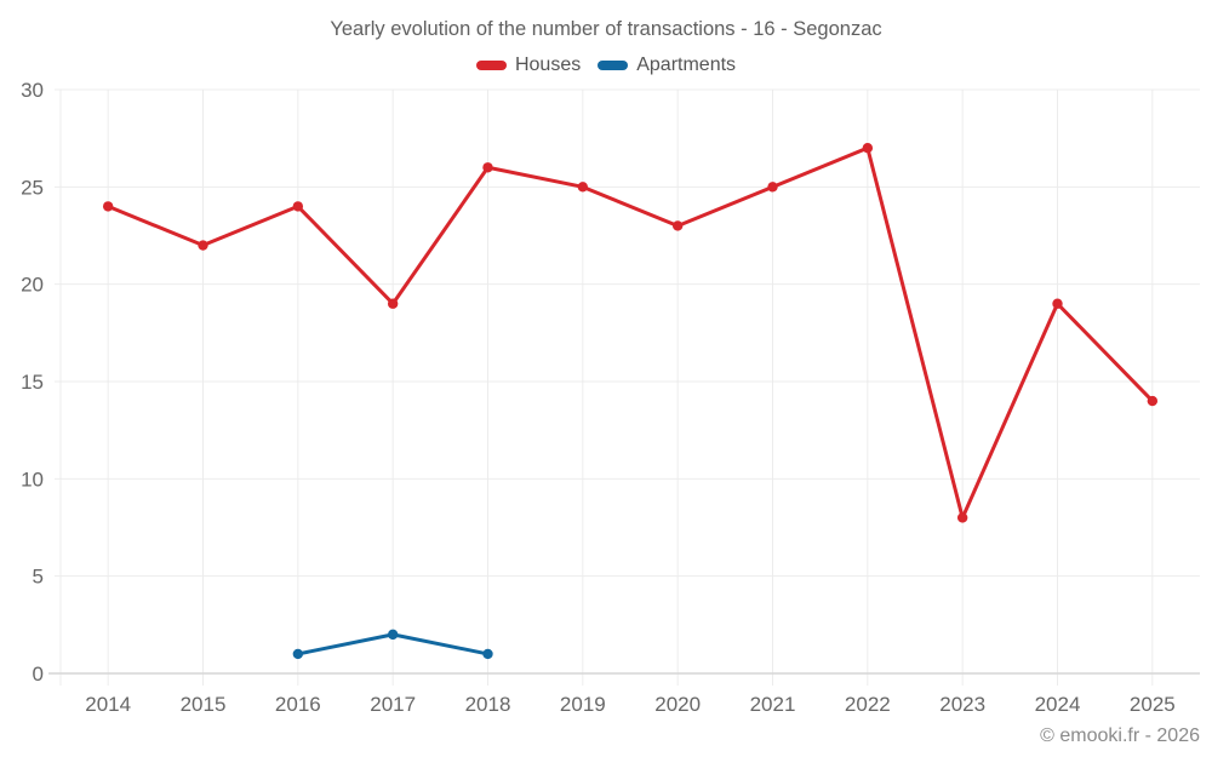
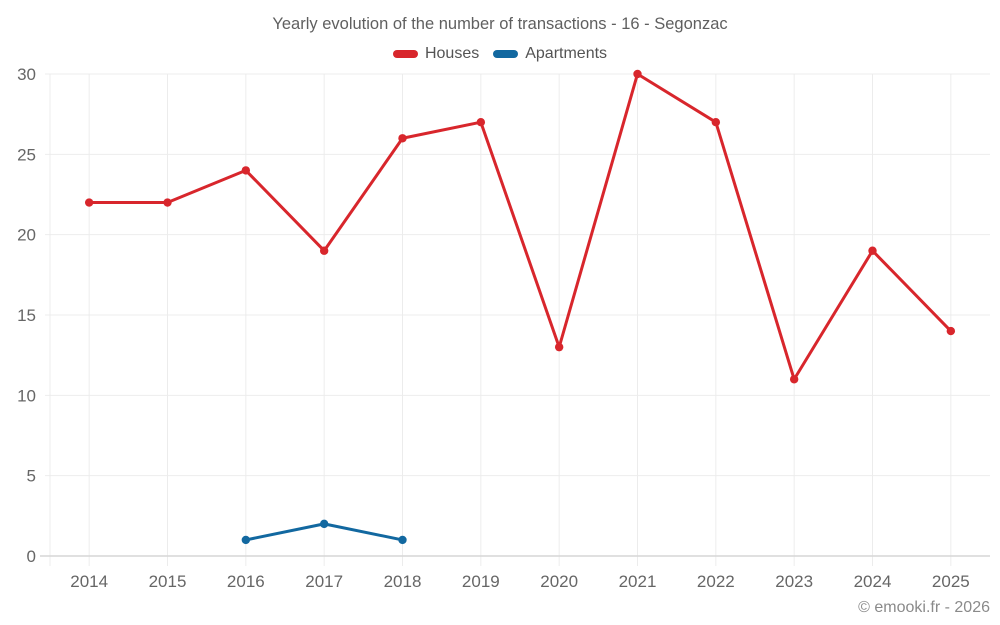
Houses/2014: 24 -> 22
Houses/2019: 25 -> 27
Houses/2020: 23 -> 13
Houses/2021: 25 -> 30
Houses/2023: 8 -> 11
